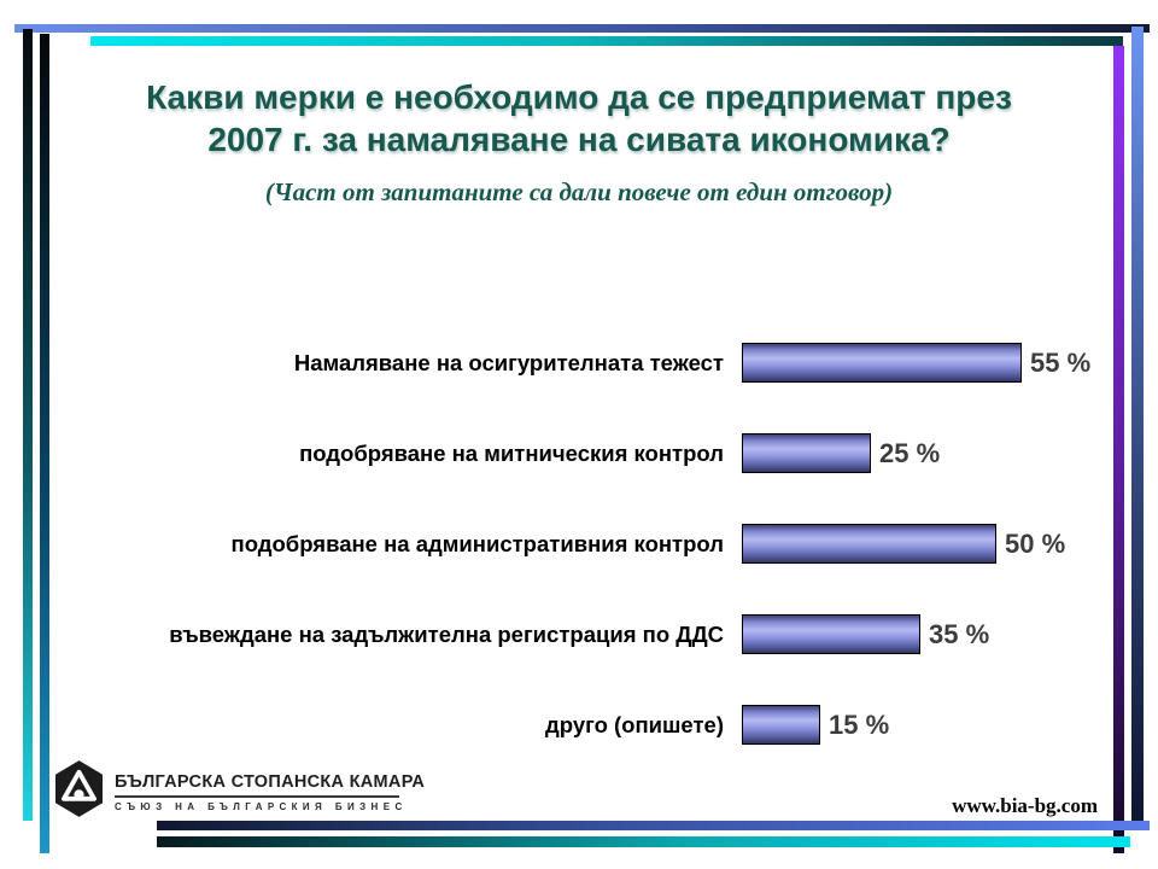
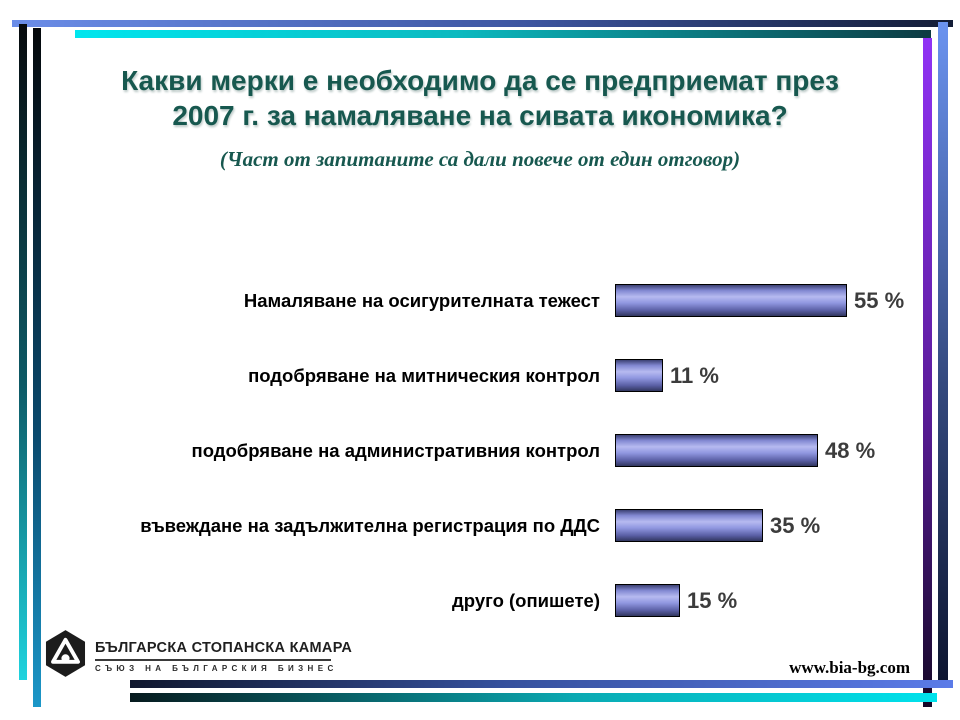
подобряване на митническия контрол: 25 -> 11
подобряване на административния контрол: 50 -> 48
